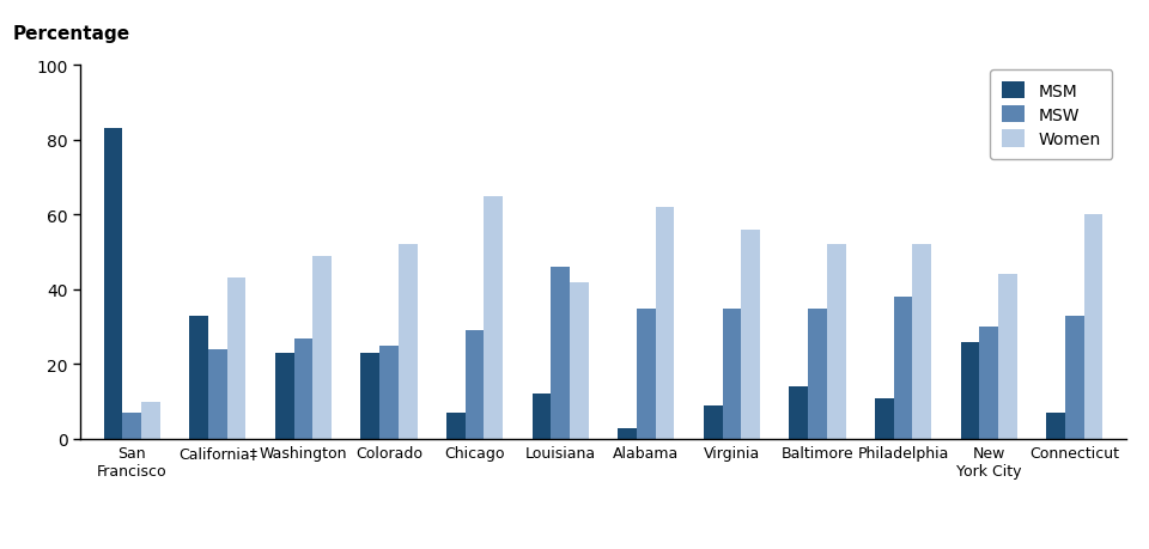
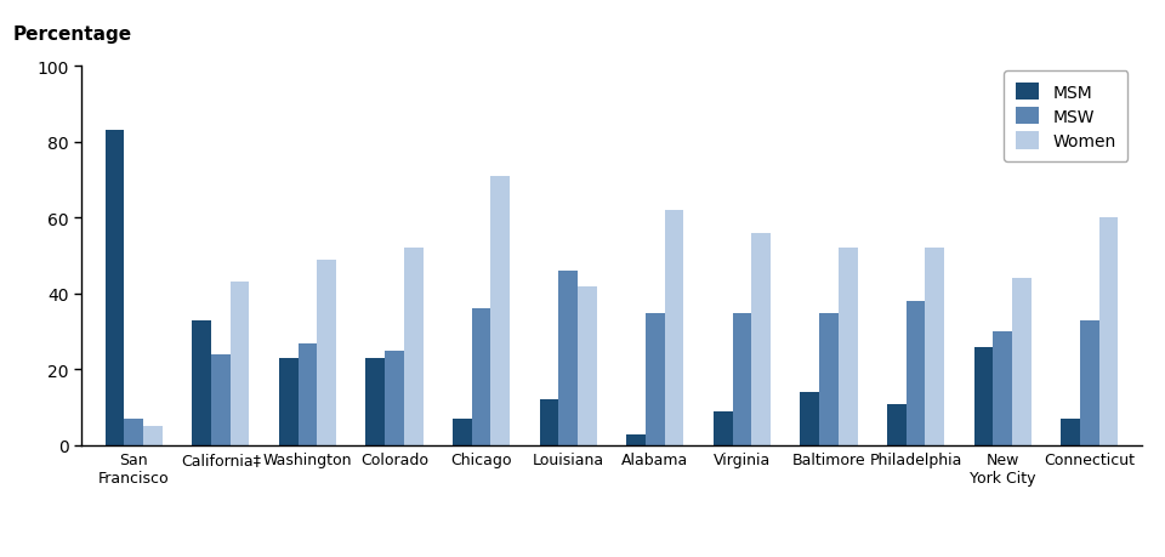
Women/San Francisco: 10 -> 5
MSW/Chicago: 29 -> 36
Women/Chicago: 65 -> 71
